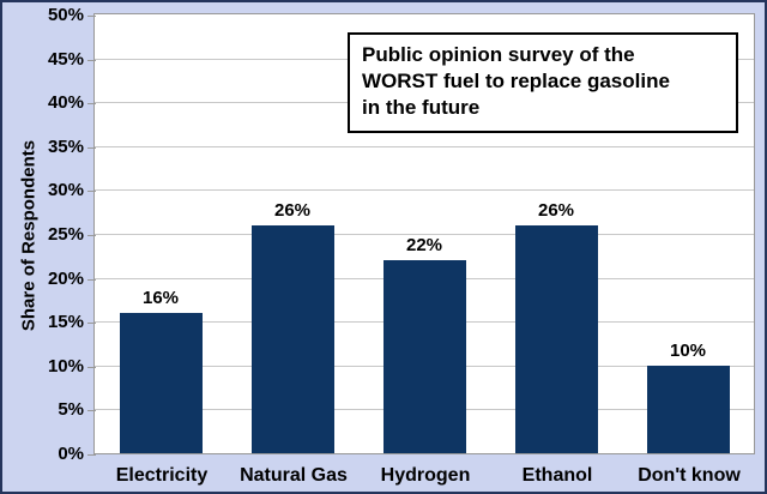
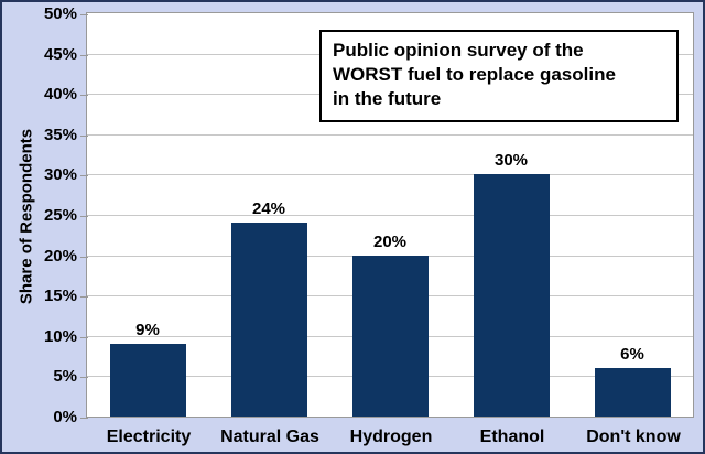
Electricity: 16% -> 9%
Natural Gas: 26% -> 24%
Hydrogen: 22% -> 20%
Ethanol: 26% -> 30%
Don't know: 10% -> 6%
